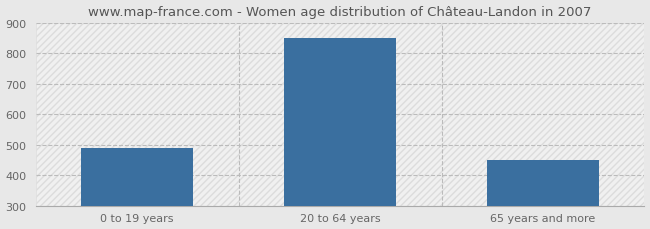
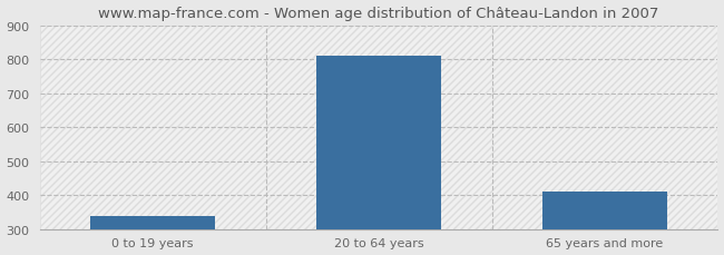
0 to 19 years: 490 -> 340
20 to 64 years: 850 -> 810
65 years and more: 450 -> 410
